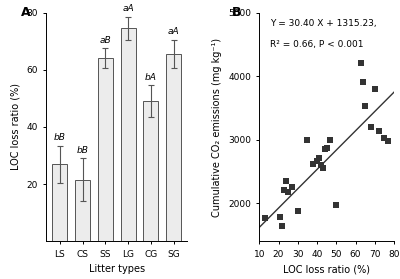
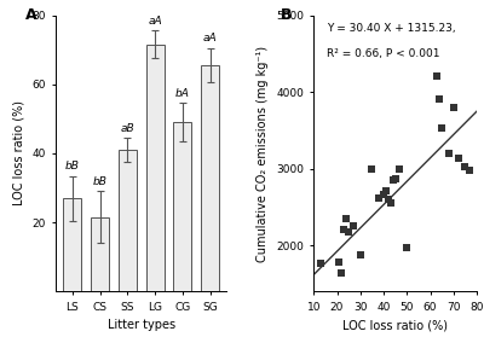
SS: 64.0 -> 41.0
LG: 74.5 -> 71.5
